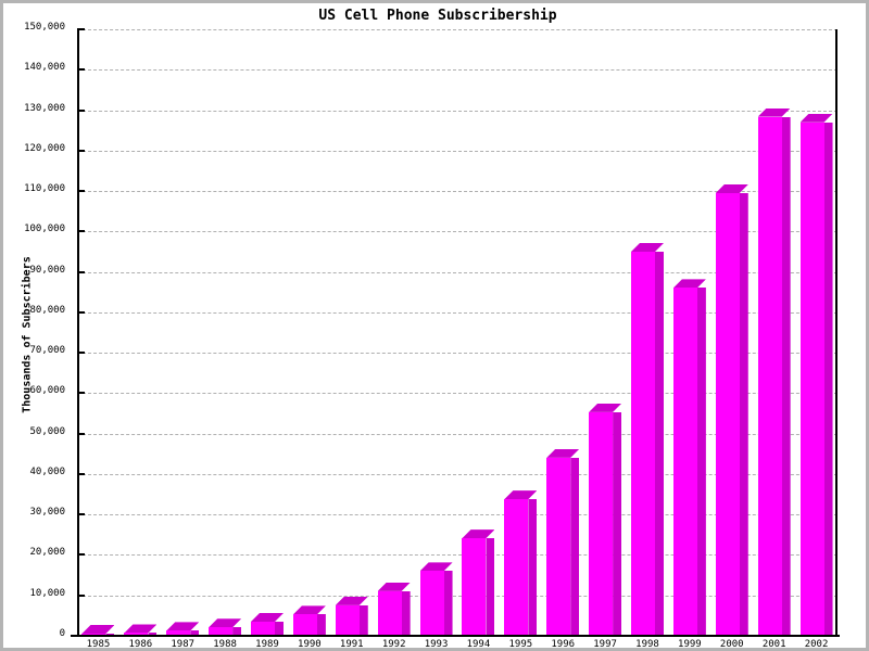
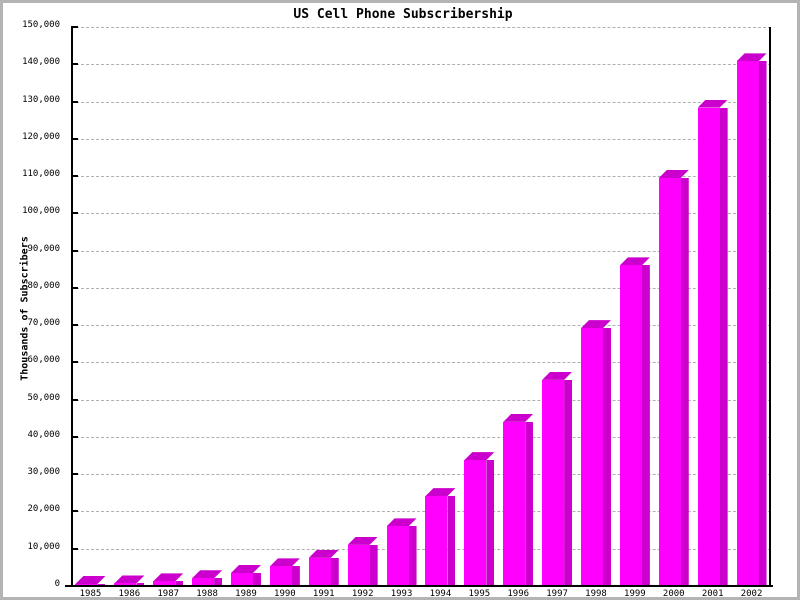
1998: 95000 -> 69000
2002: 127000 -> 141000
